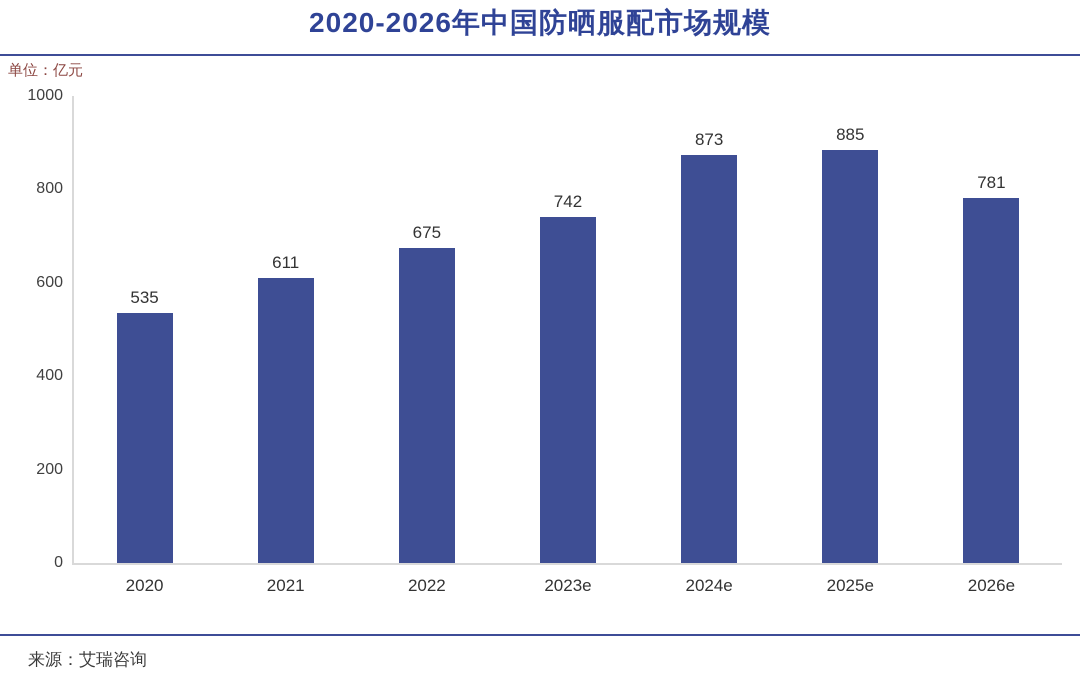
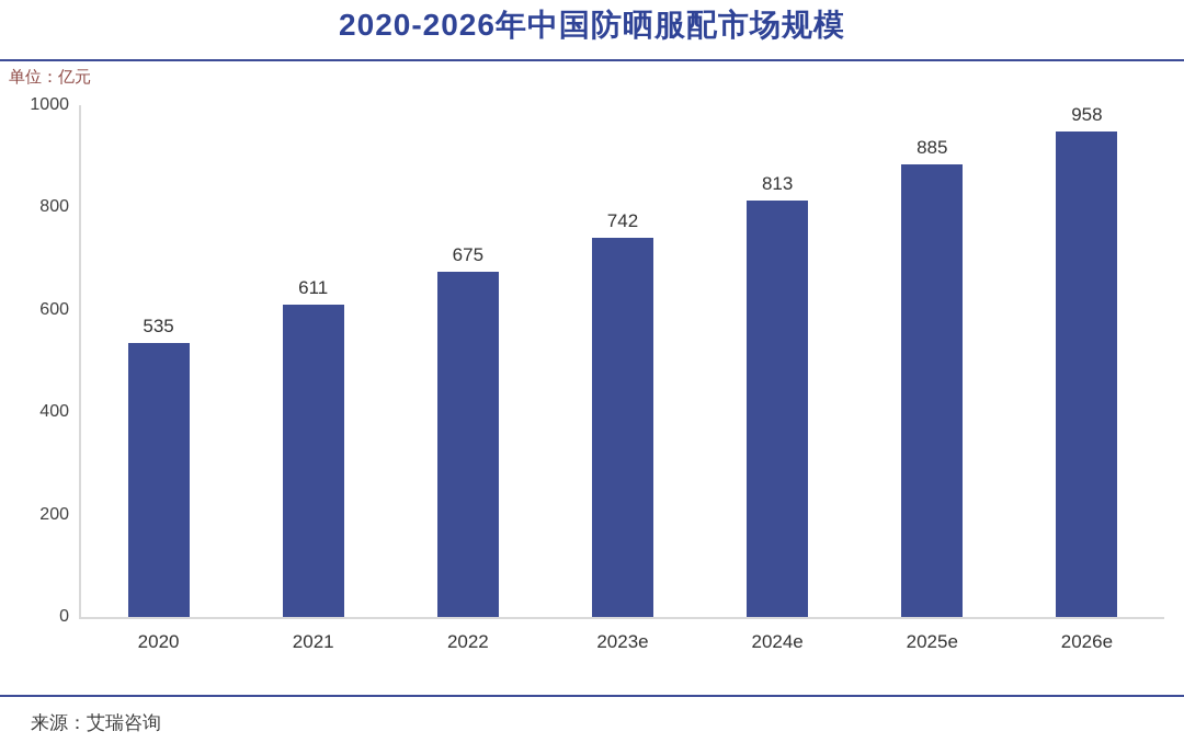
2024e: 873 -> 813
2026e: 781 -> 958
